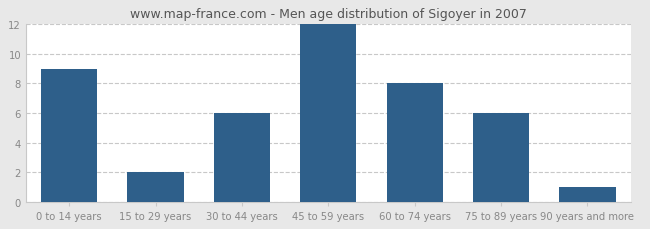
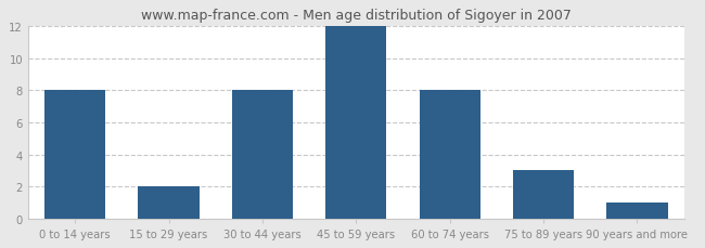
0 to 14 years: 9 -> 8
30 to 44 years: 6 -> 8
75 to 89 years: 6 -> 3
